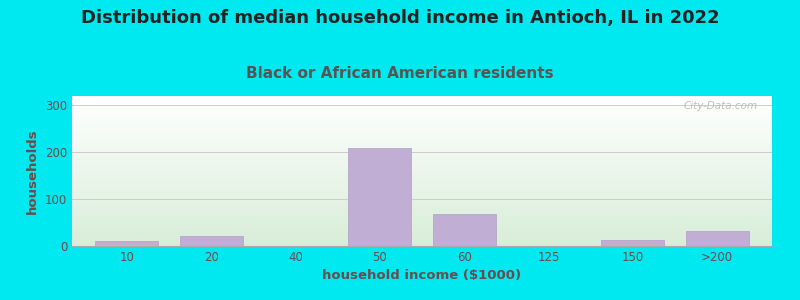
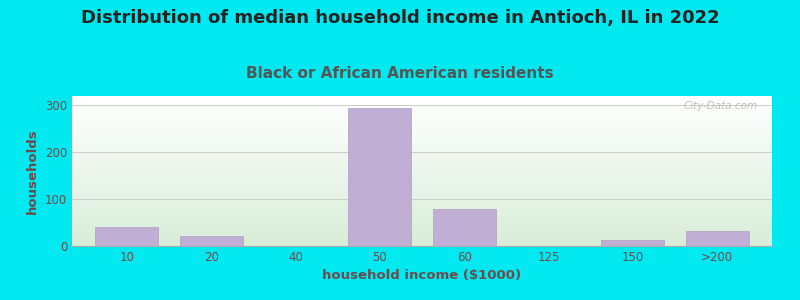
10: 10 -> 40
50: 210 -> 295
60: 68 -> 80
